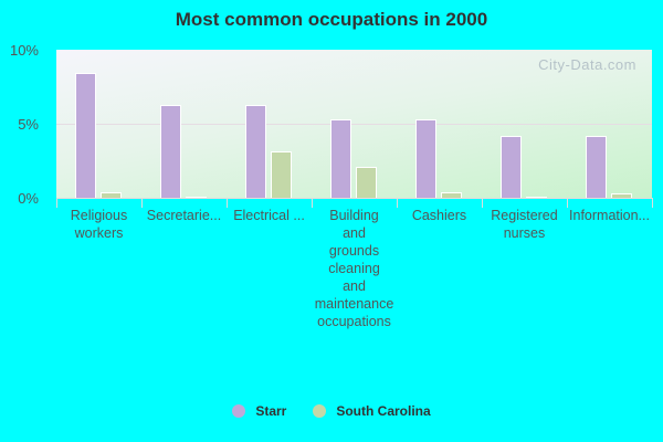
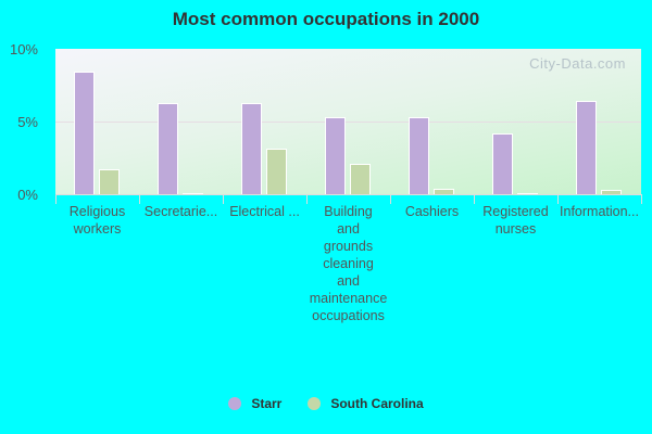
South Carolina/Religious workers: 0.4% -> 1.7%
Starr/Information...: 4.2% -> 6.4%
